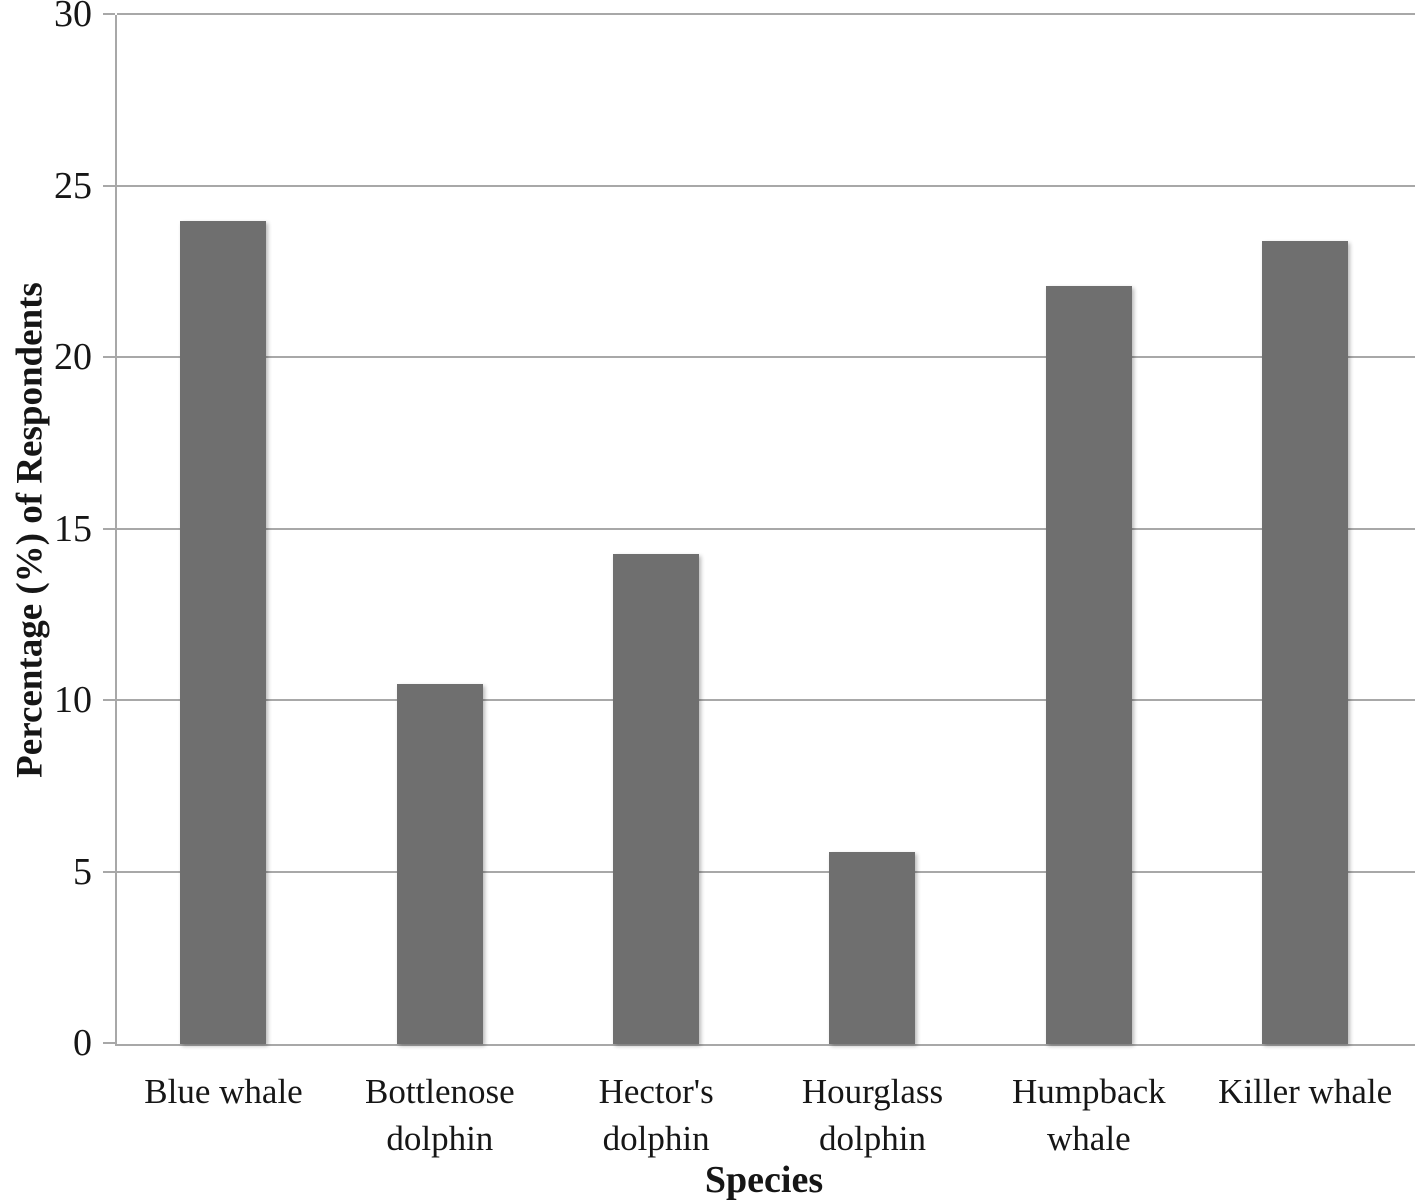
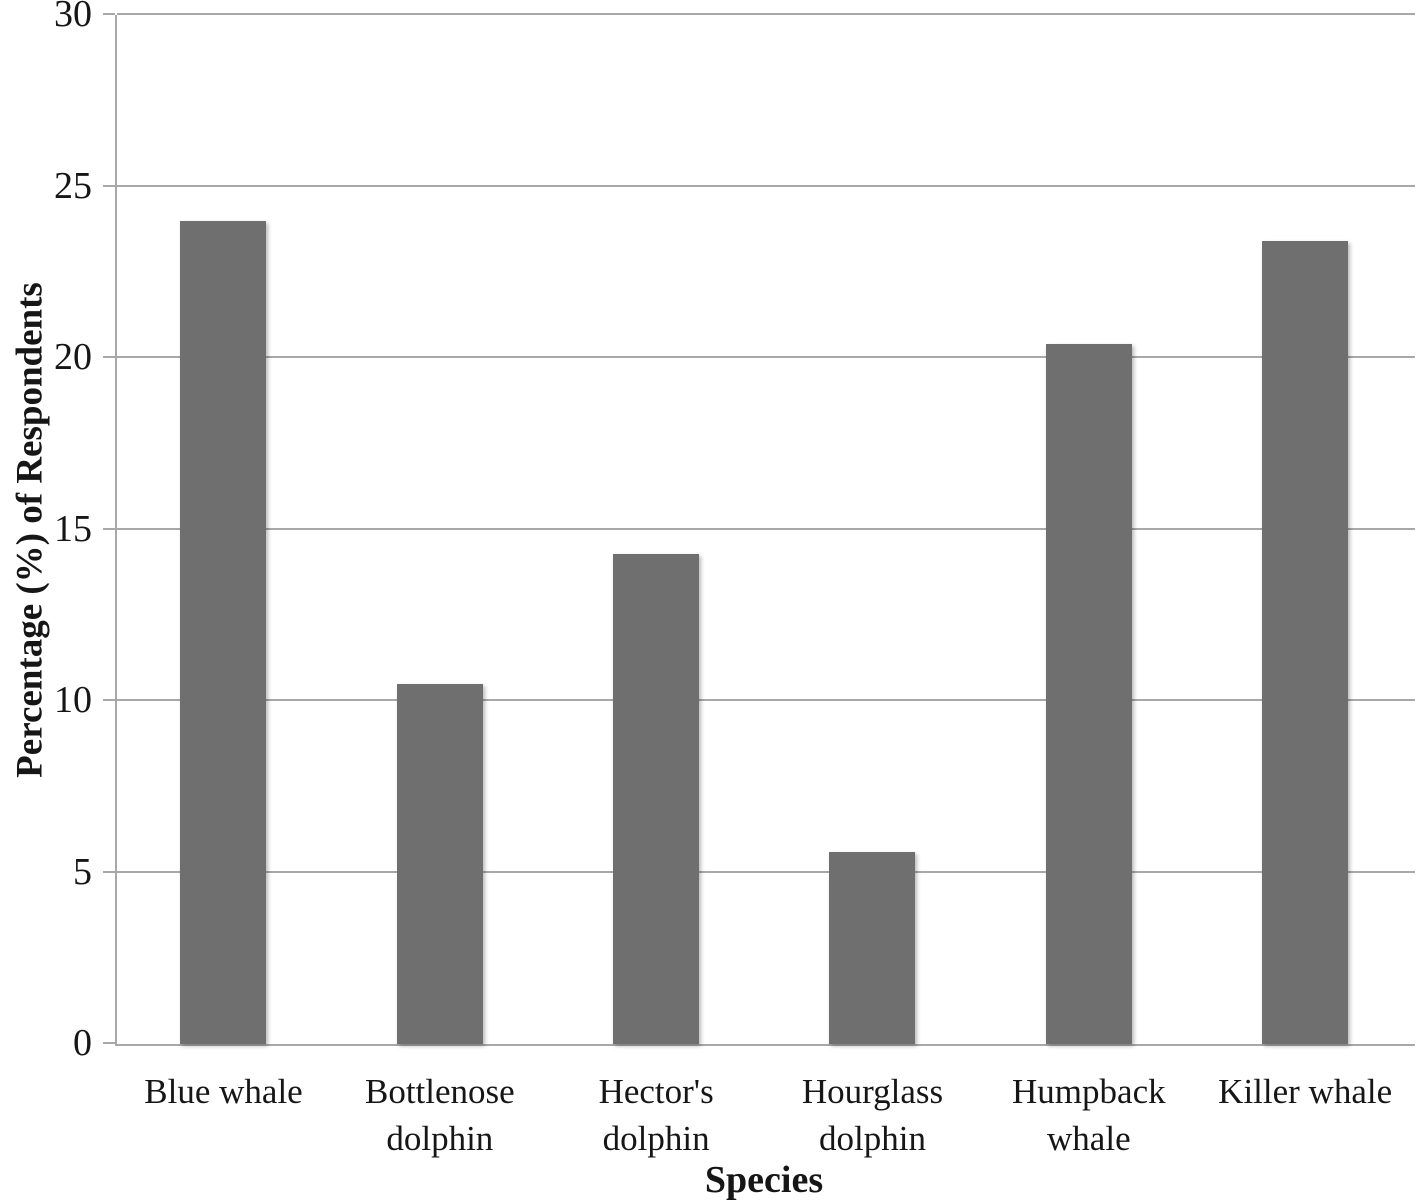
Humpback whale: 22.1 -> 20.4
